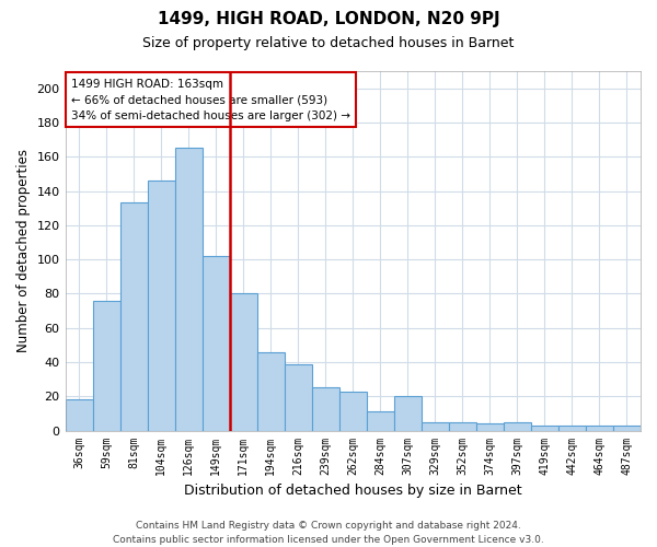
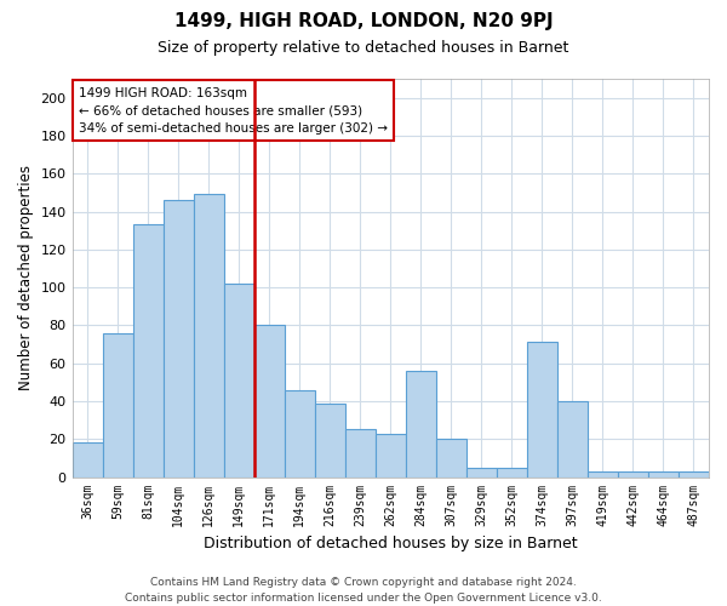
126sqm: 165 -> 149
284sqm: 11 -> 56
374sqm: 4 -> 71
397sqm: 5 -> 40
